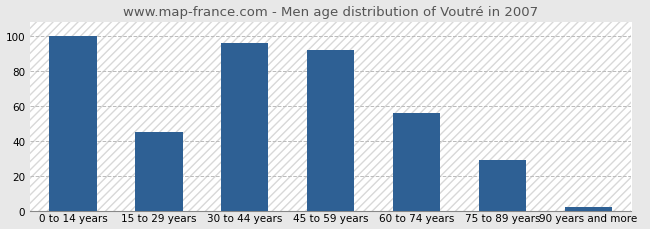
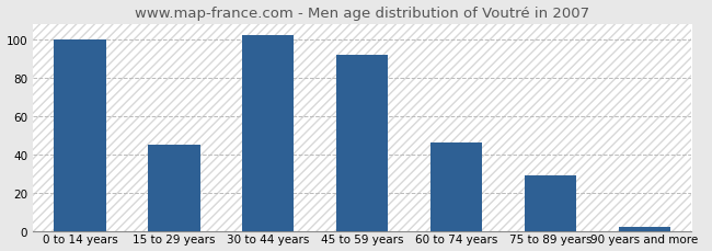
30 to 44 years: 96 -> 102
60 to 74 years: 56 -> 46
